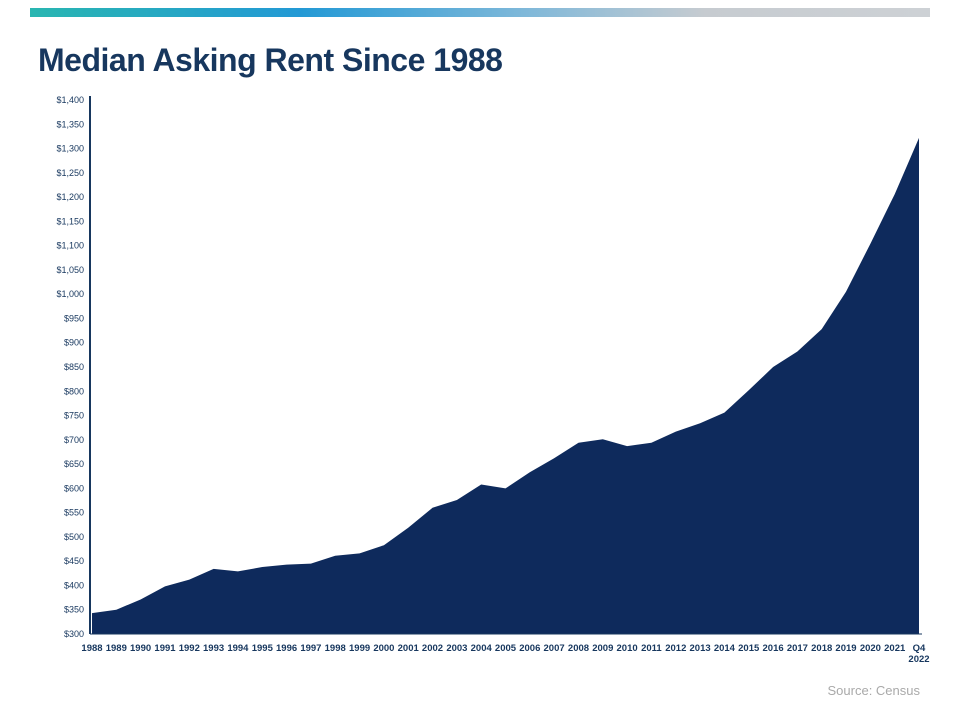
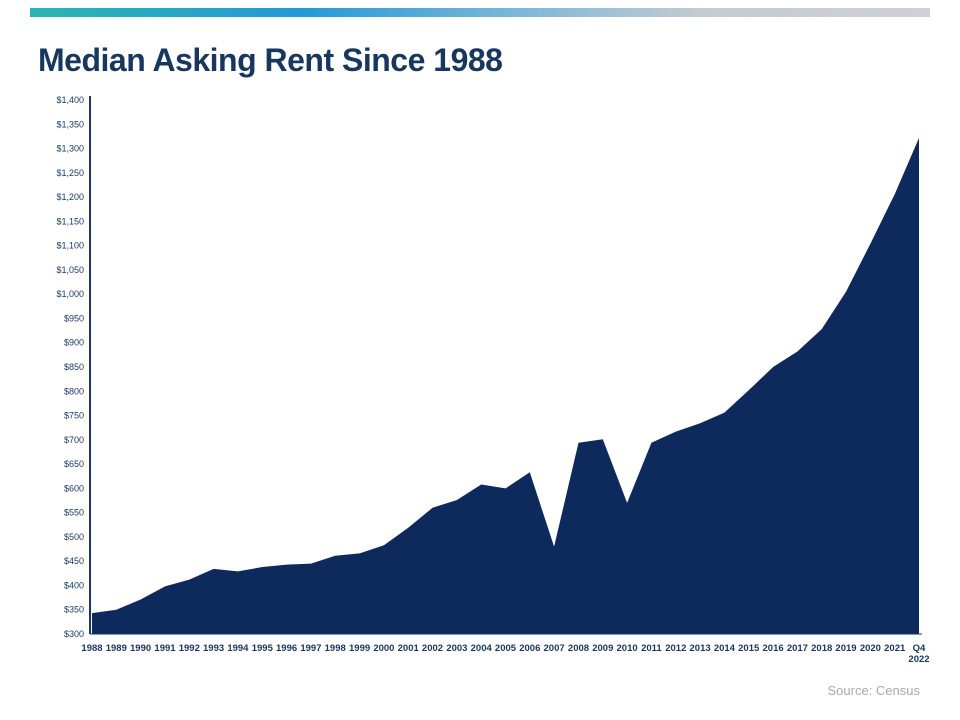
2007: $660 -> $480
2010: $690 -> $570
